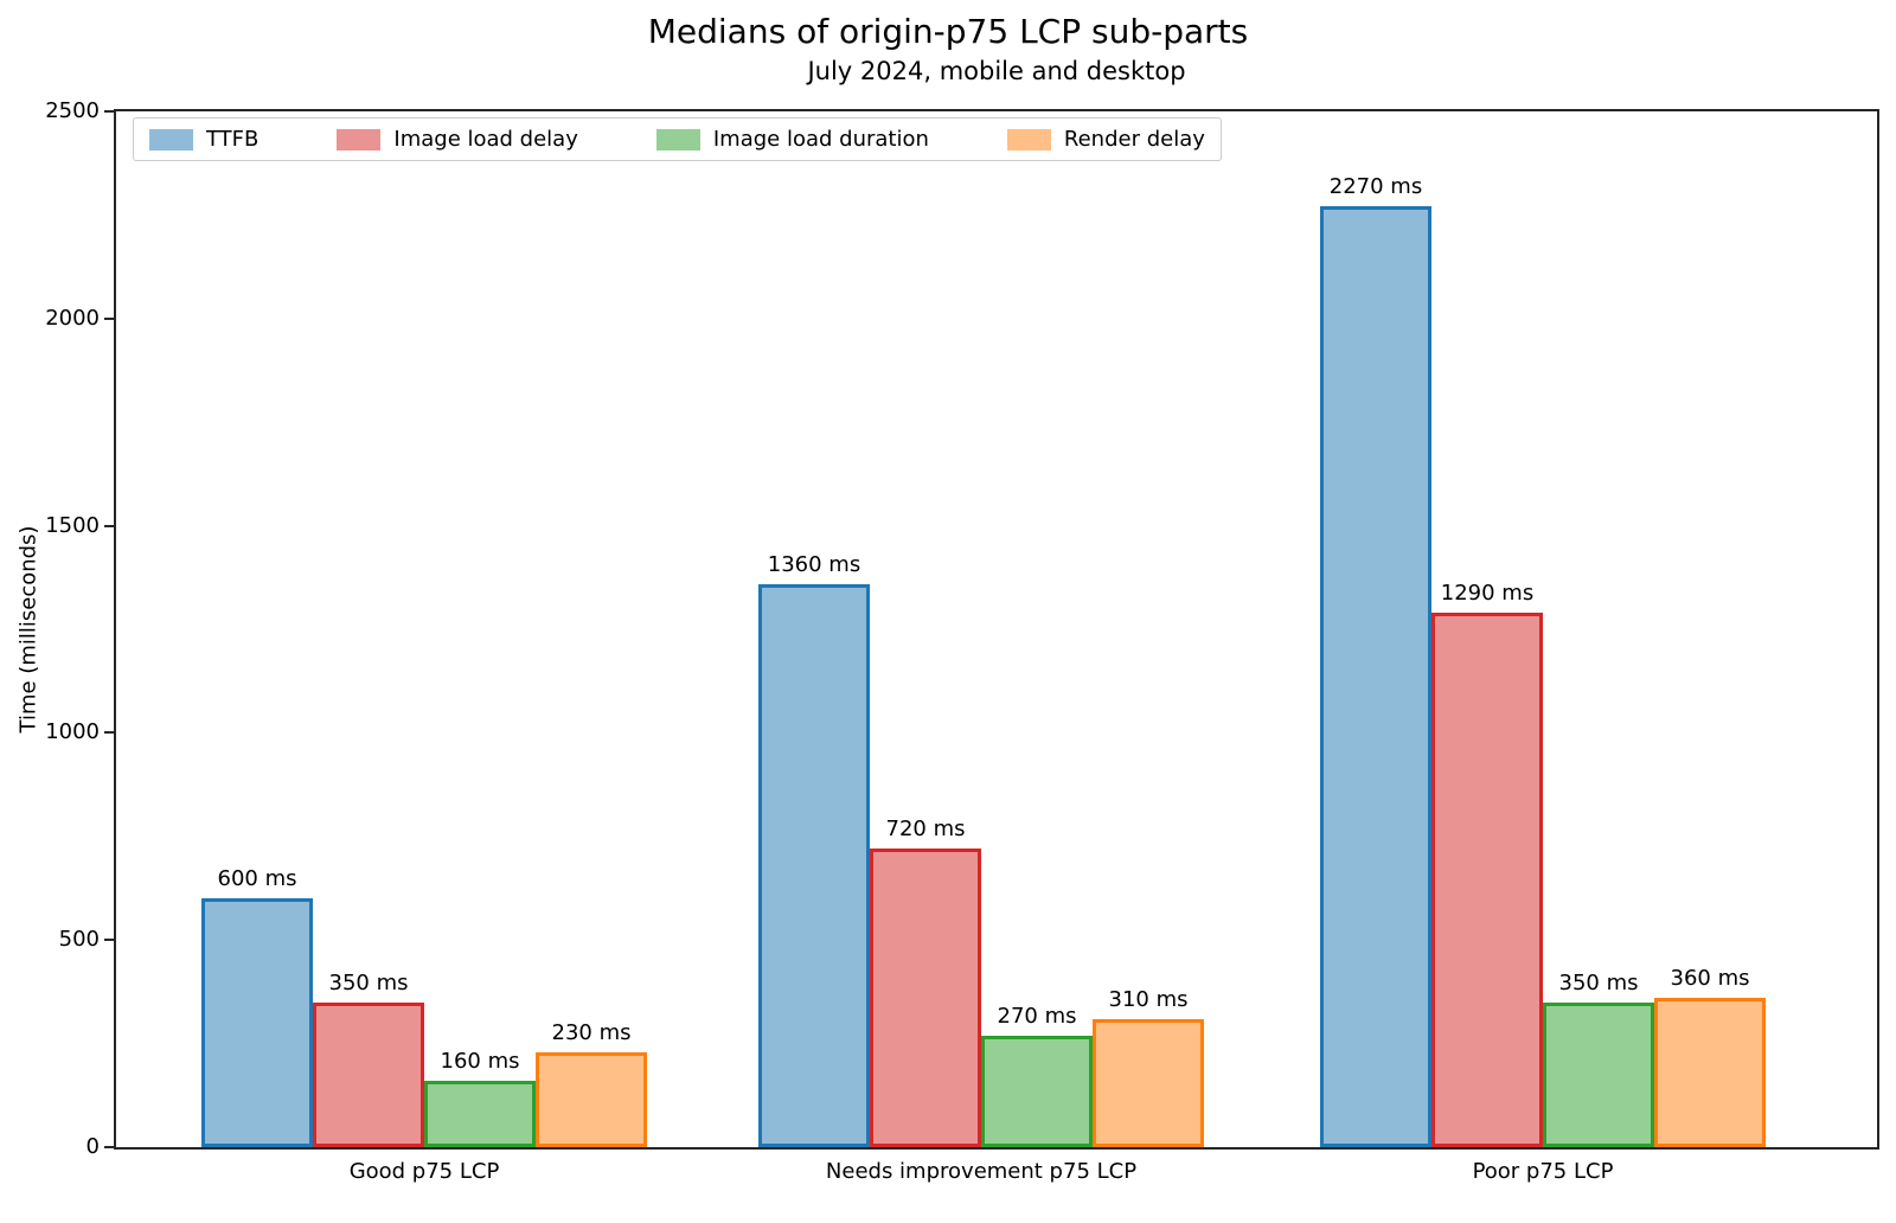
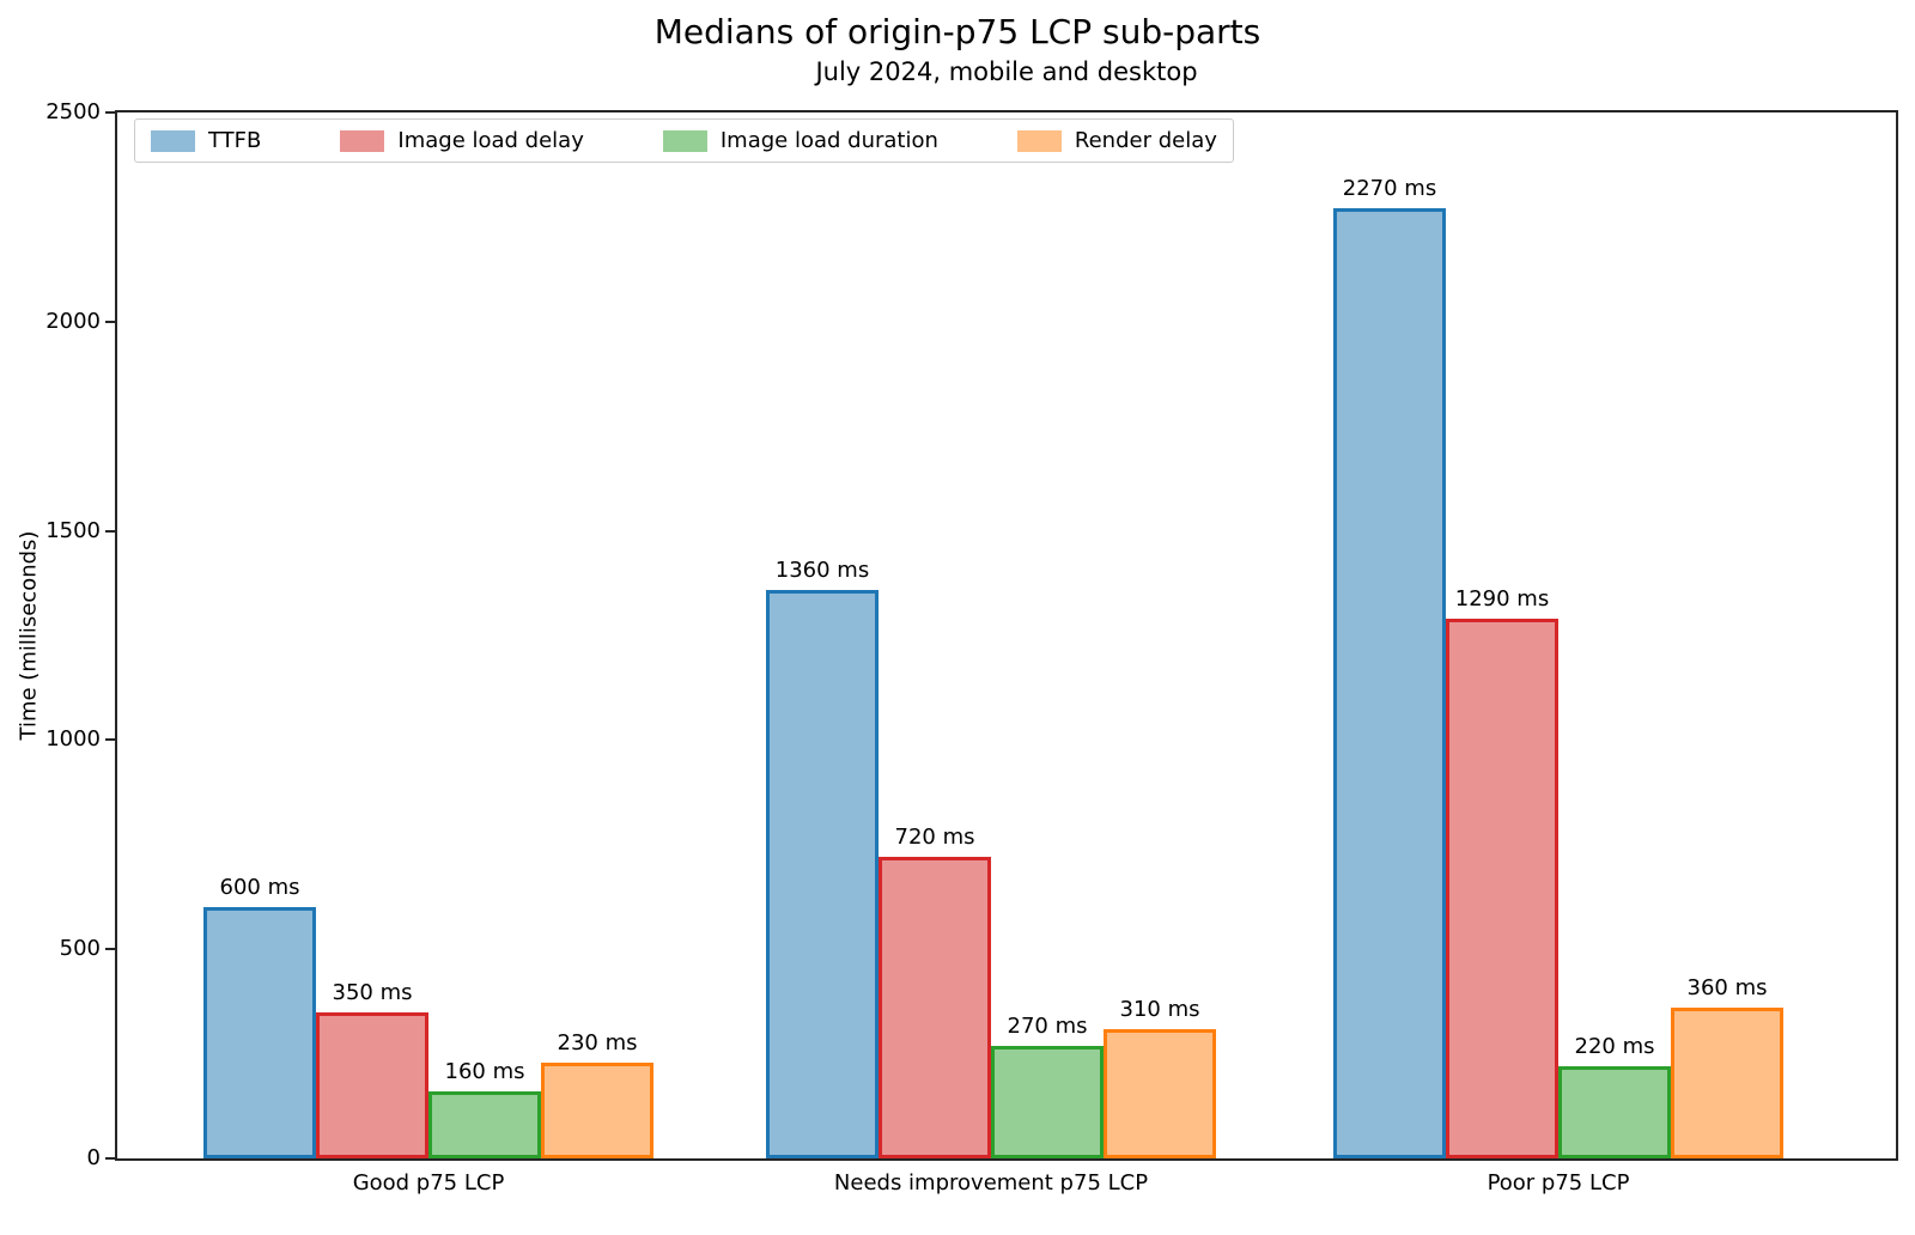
Image load duration/Poor p75 LCP: 350 -> 220
